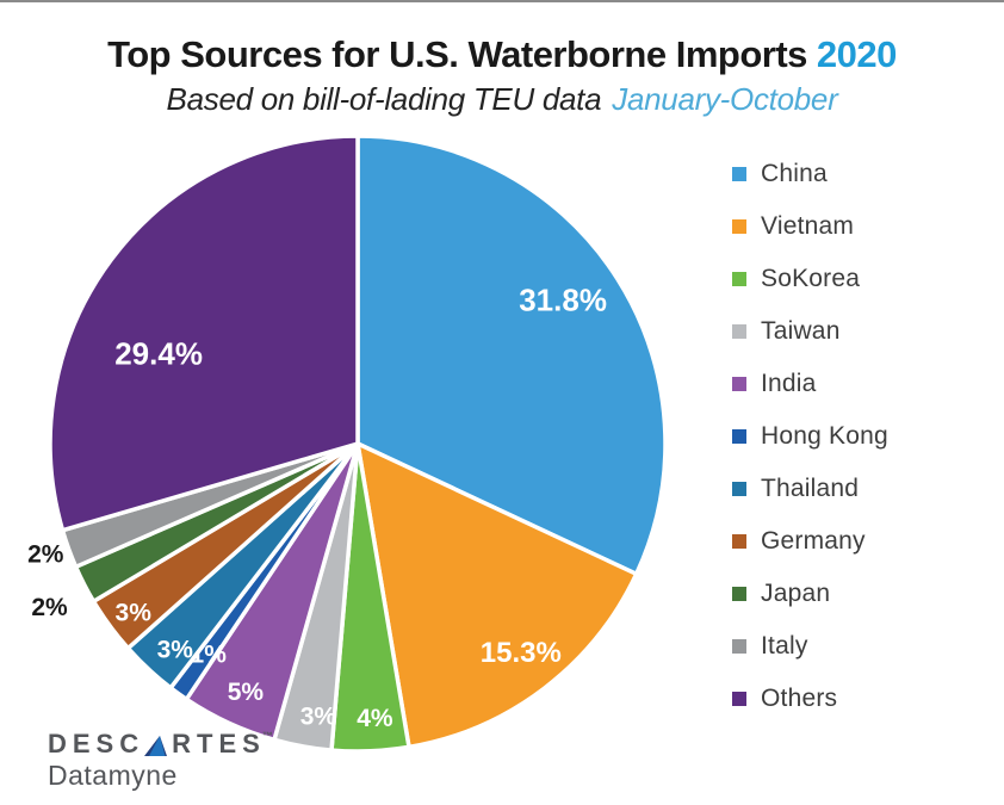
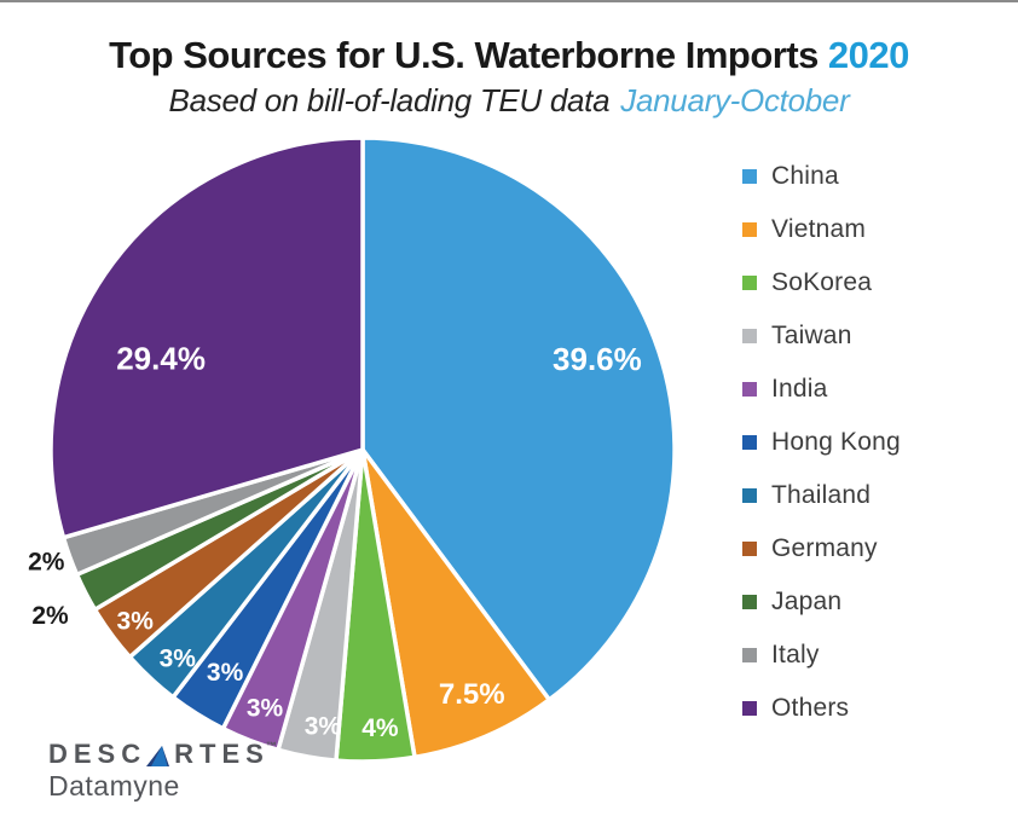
China: 31.8% -> 39.6%
Vietnam: 15.3% -> 7.5%
India: 5% -> 3%
Hong Kong: 1% -> 3%
